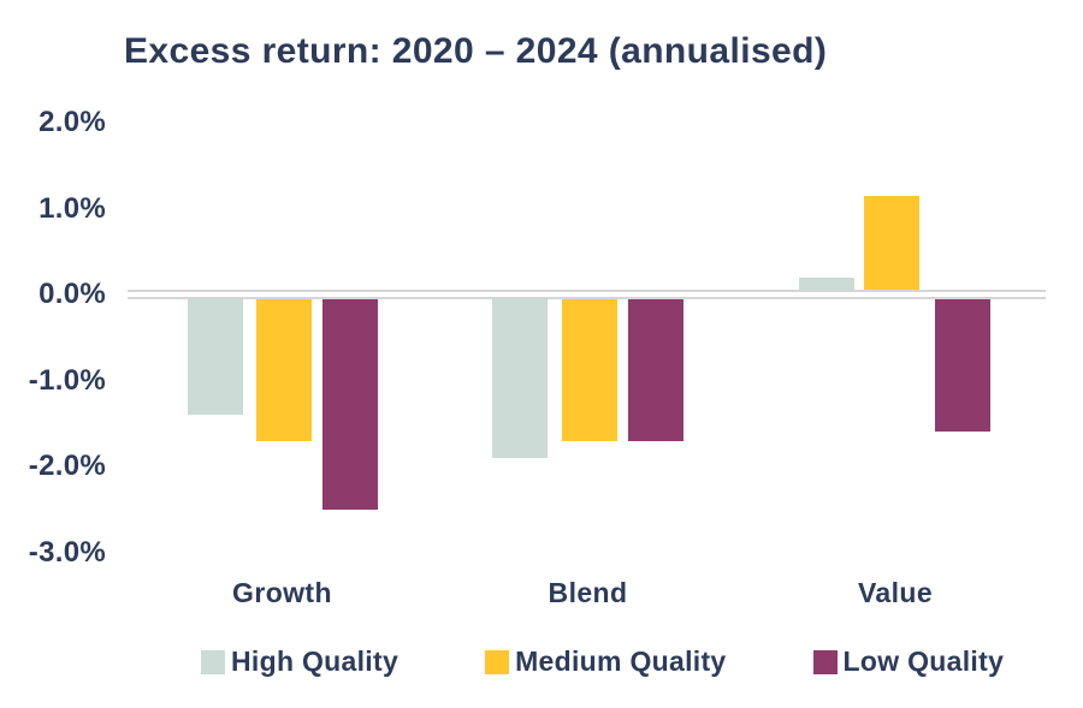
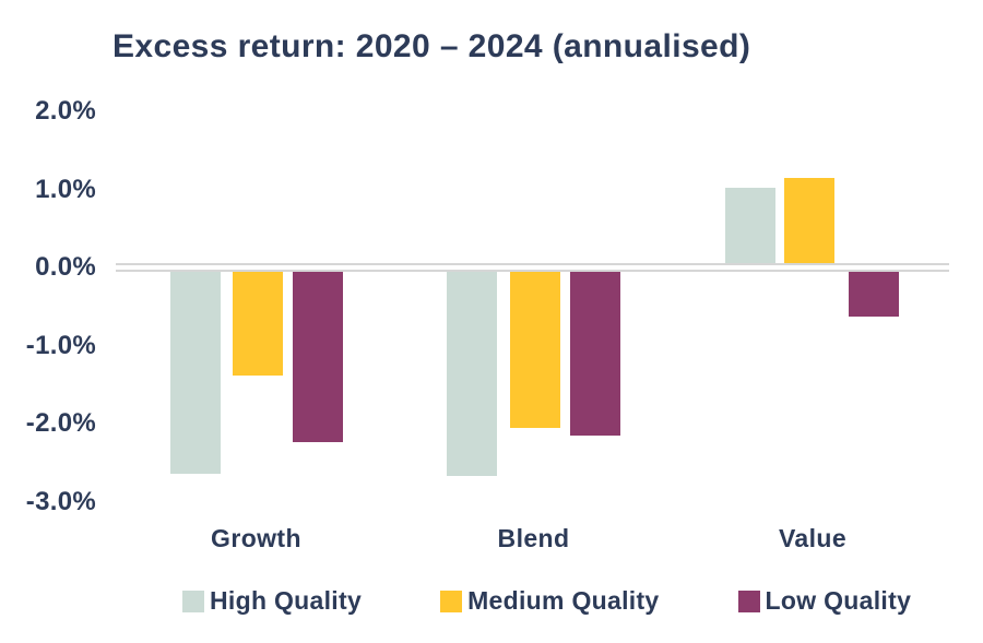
High Quality/Growth: -1.4% -> -2.6%
Medium Quality/Growth: -1.7% -> -1.4%
Low Quality/Growth: -2.5% -> -2.2%
High Quality/Blend: -1.9% -> -2.7%
Medium Quality/Blend: -1.7% -> -2.1%
Low Quality/Blend: -1.7% -> -2.2%
High Quality/Value: 0.2% -> 1.0%
Low Quality/Value: -1.6% -> -0.6%
